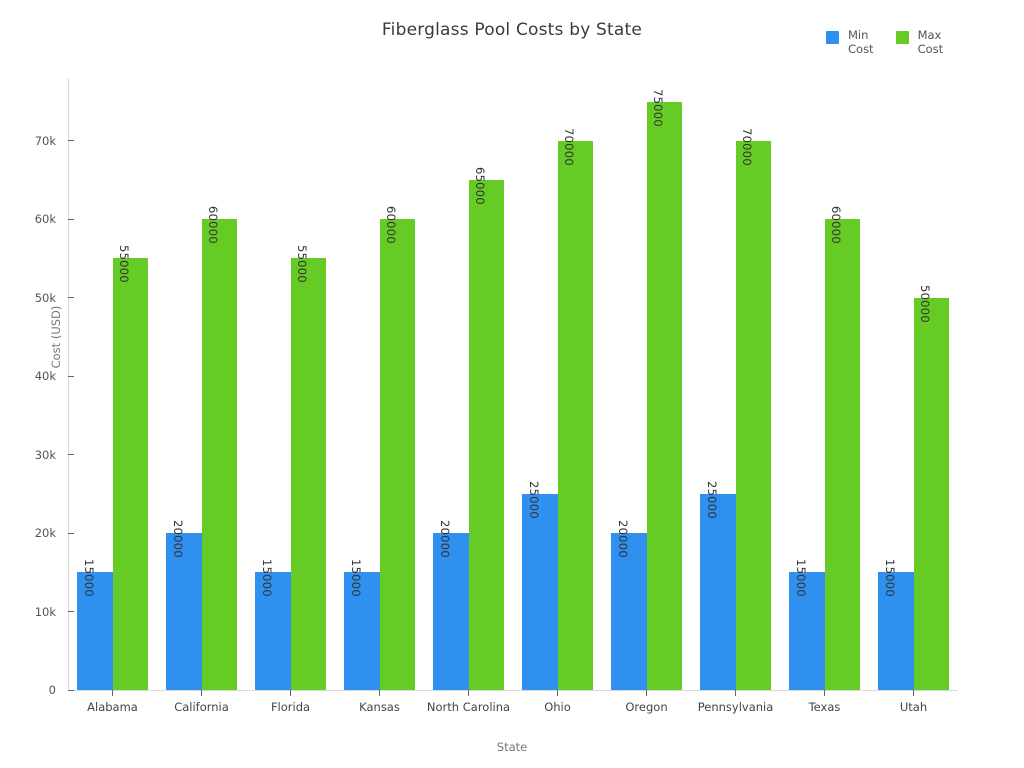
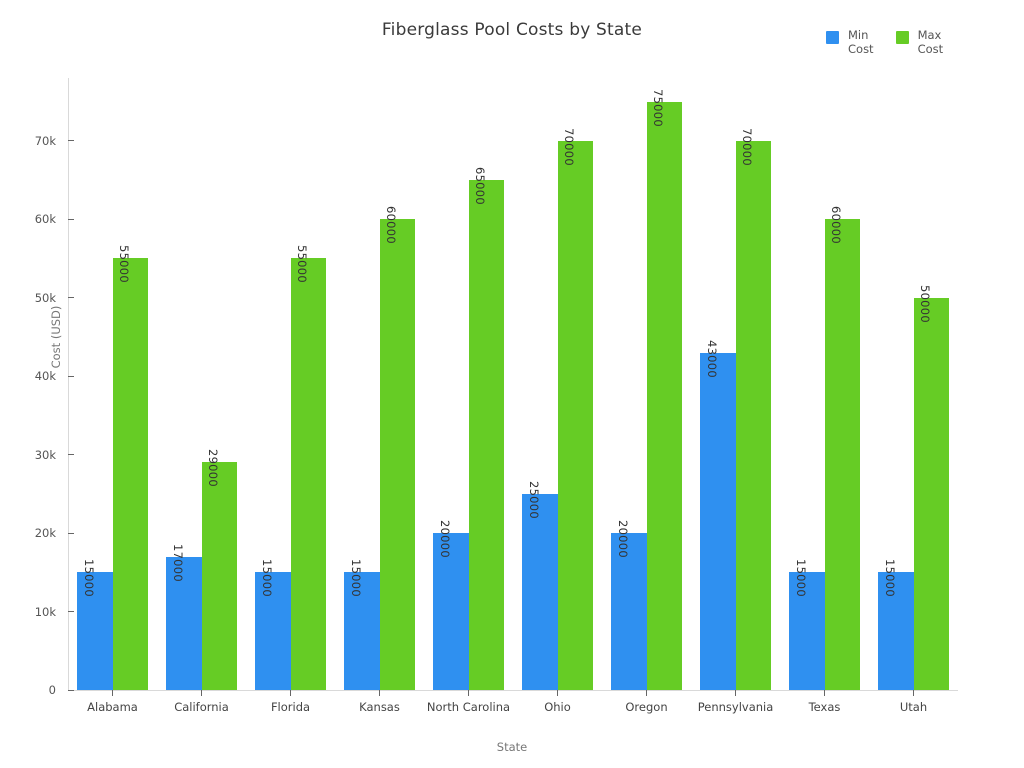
Min Cost/California: 20000 -> 17000
Max Cost/California: 60000 -> 29000
Min Cost/Pennsylvania: 25000 -> 43000
